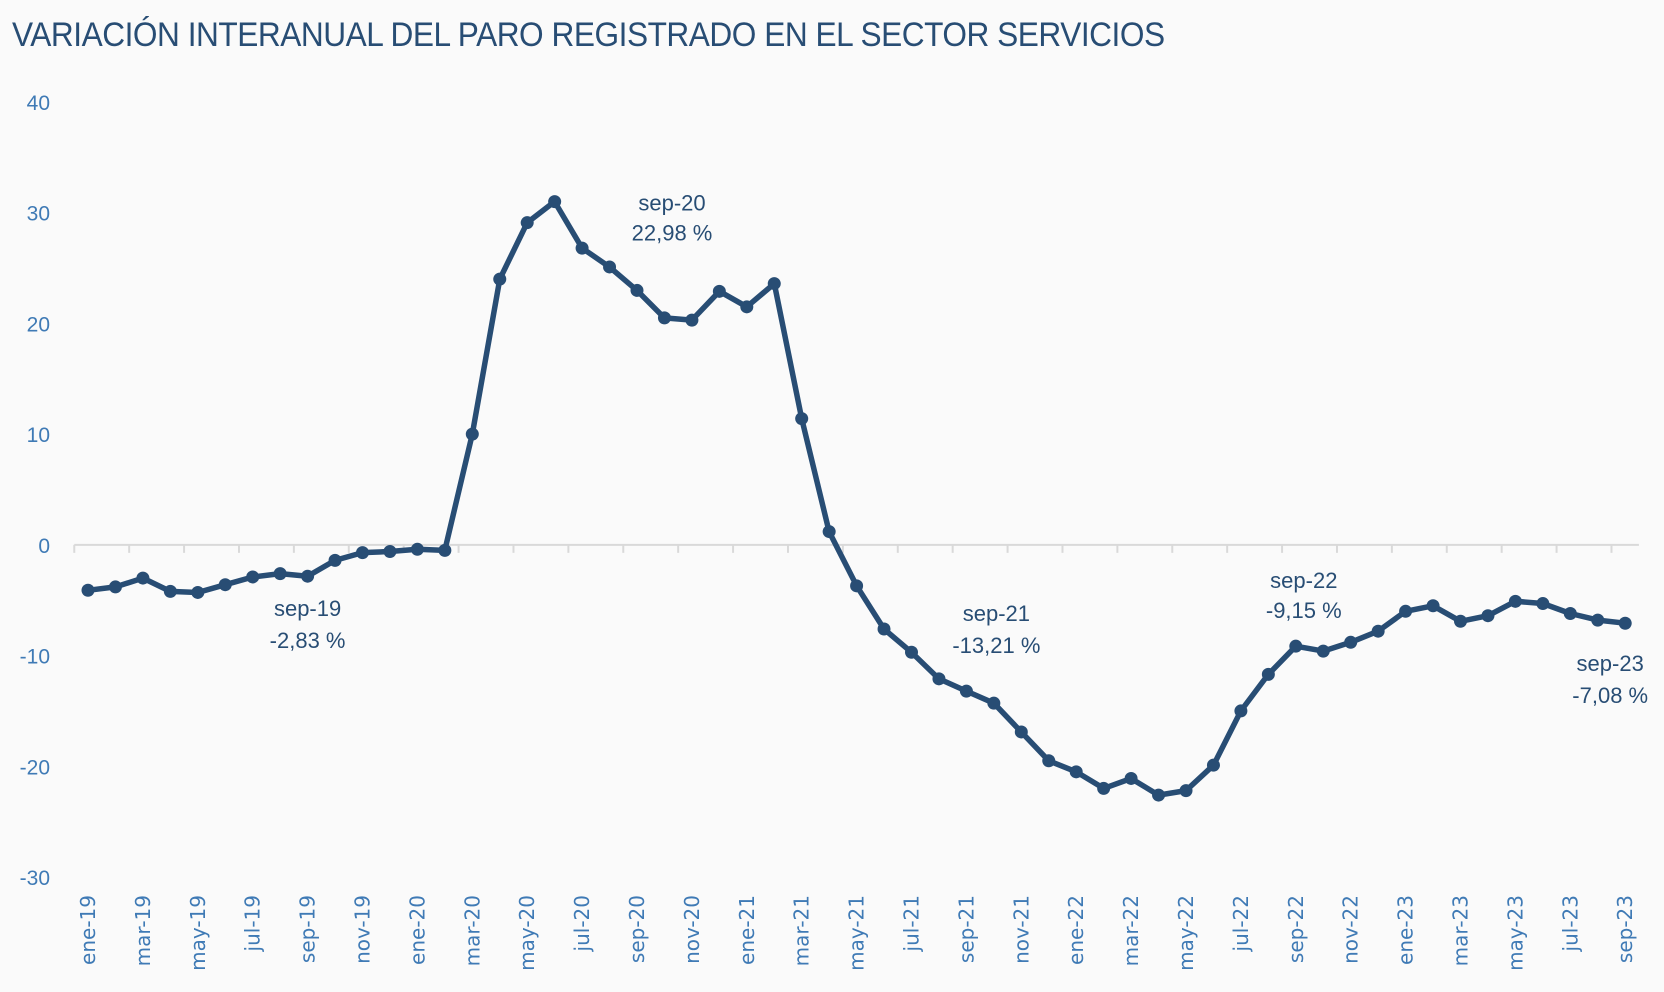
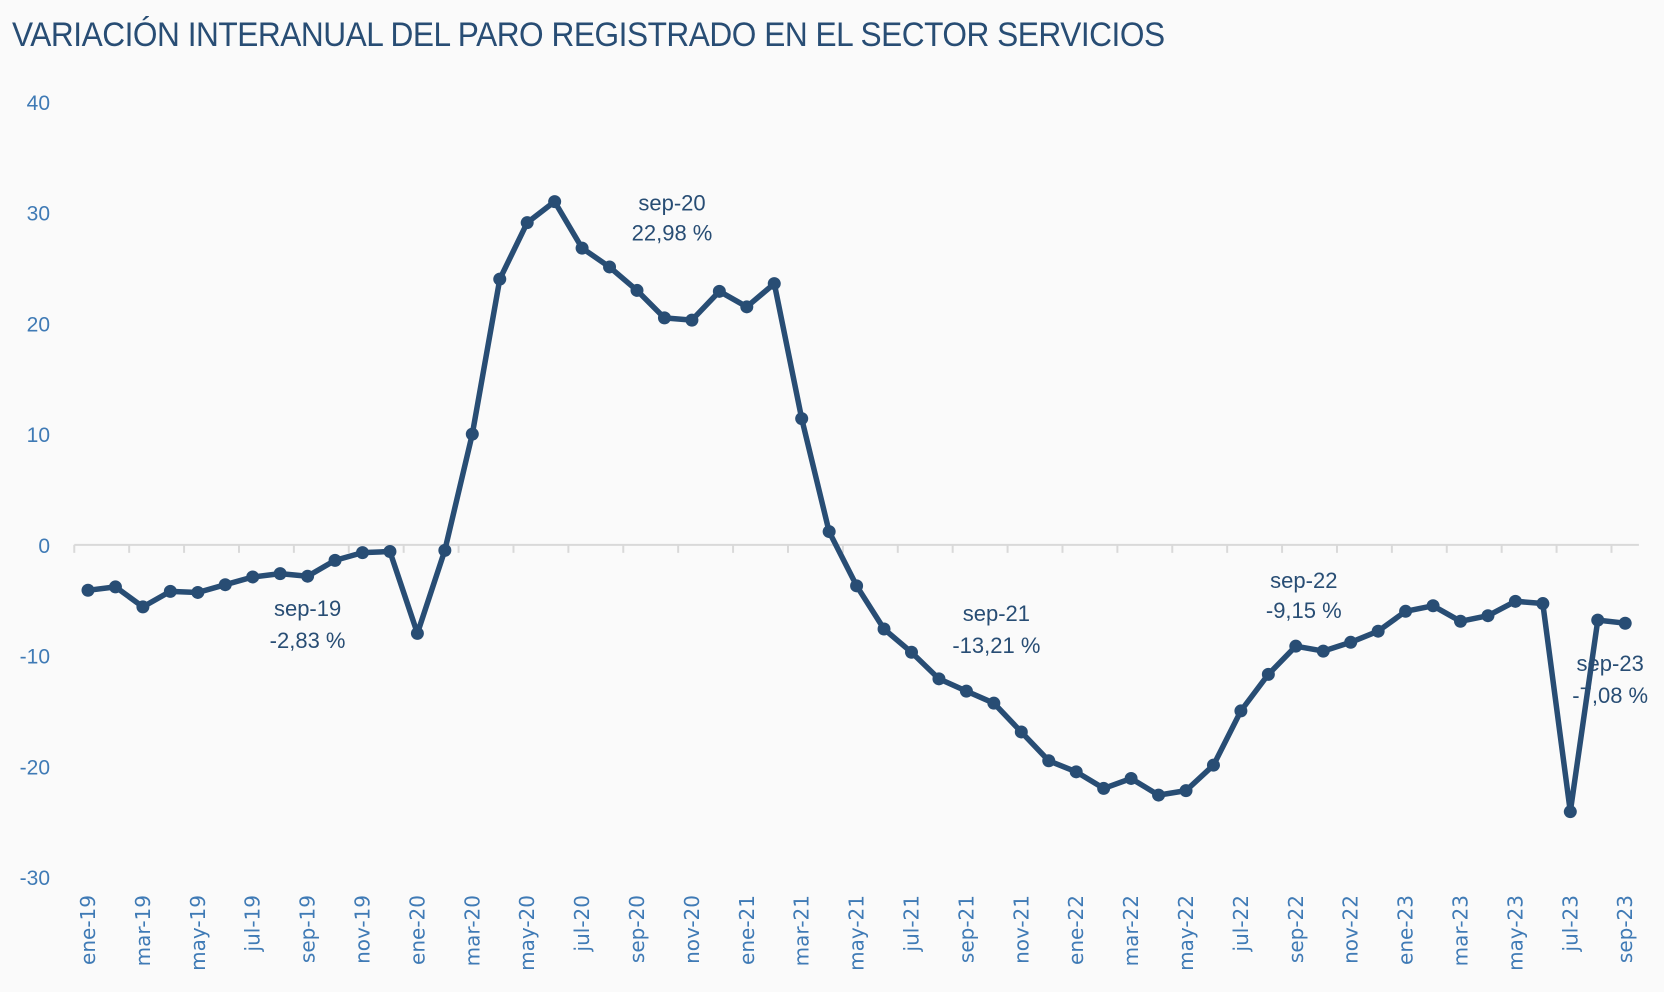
mar-19: -3.0 -> -5.6
ene-20: -0.4 -> -8.0
jul-23: -6.2 -> -24.1
